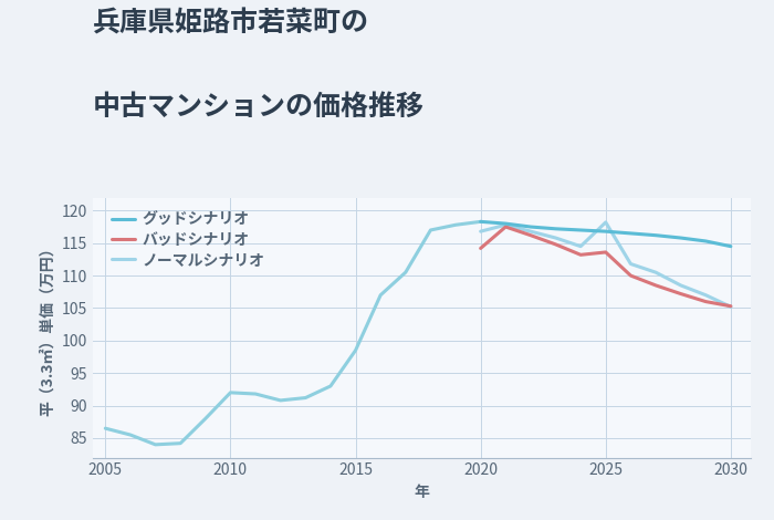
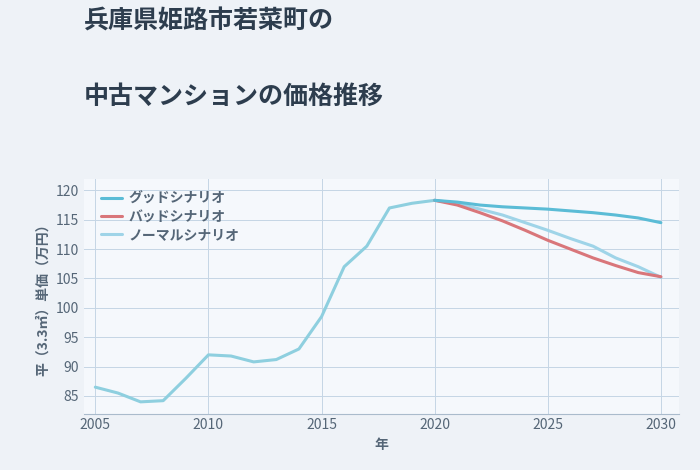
バッドシナリオ/2020: 114.2 -> 118.3
ノーマルシナリオ/2020: 116.8 -> 118.3
バッドシナリオ/2025: 113.6 -> 111.5
ノーマルシナリオ/2025: 118.2 -> 113.2
